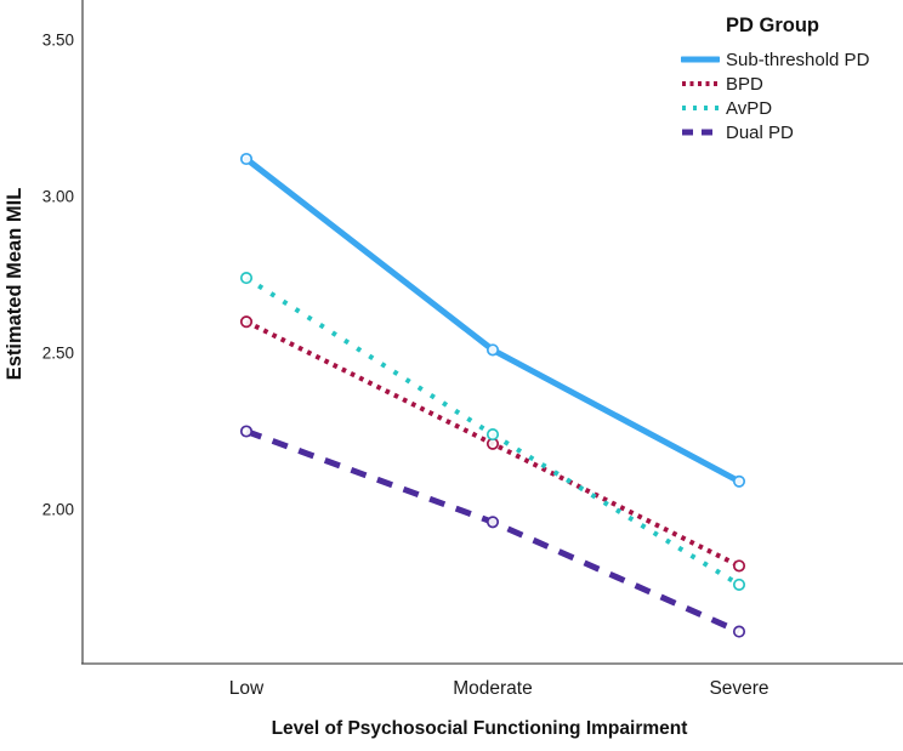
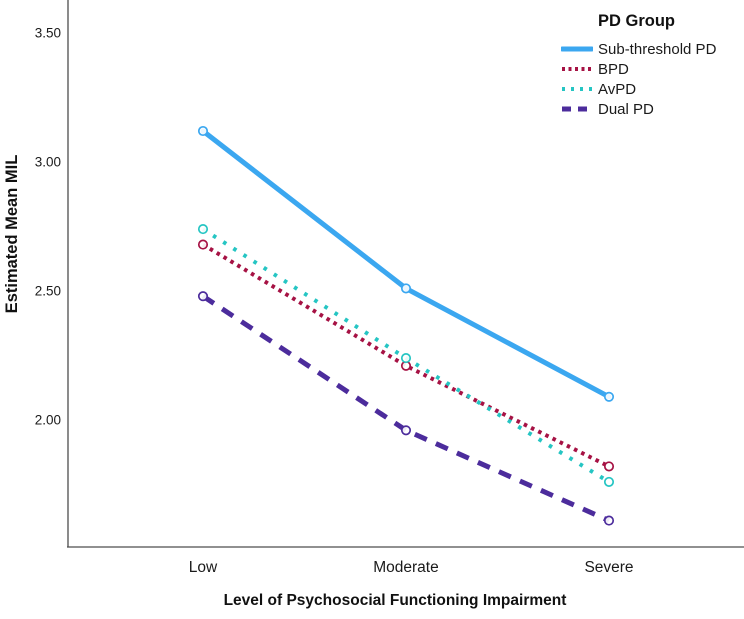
BPD/Low: 2.60 -> 2.68
Dual PD/Low: 2.25 -> 2.48
